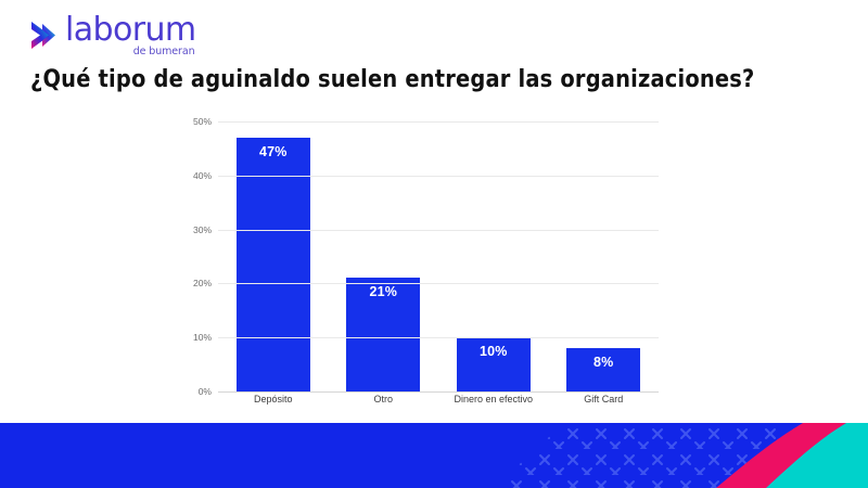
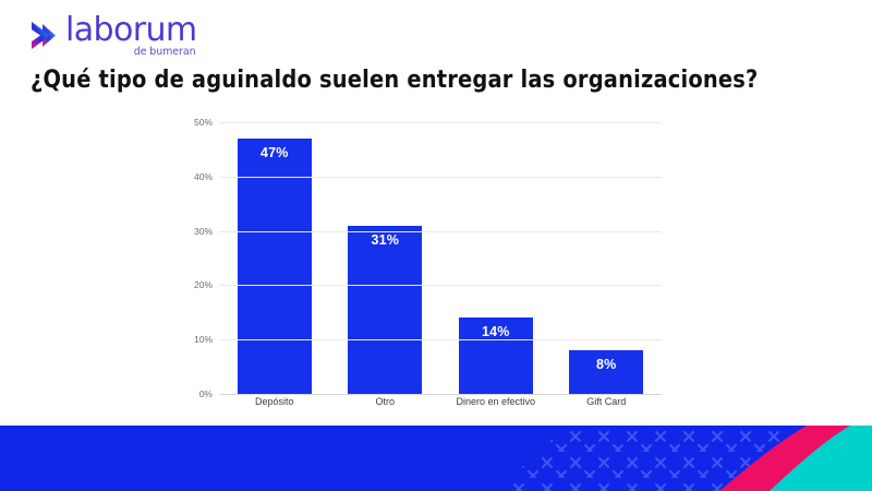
Otro: 21% -> 31%
Dinero en efectivo: 10% -> 14%
